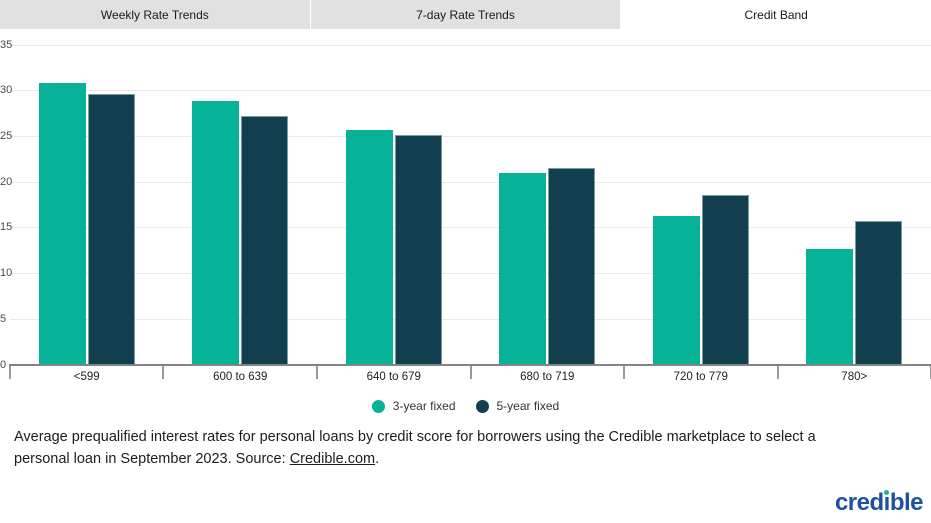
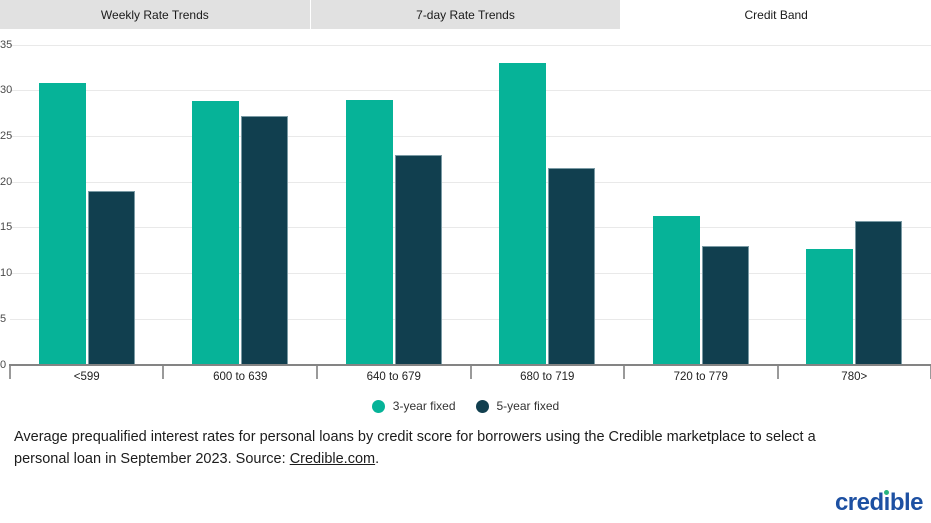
5-year fixed/<599: 30 -> 19
3-year fixed/640 to 679: 26 -> 29
5-year fixed/640 to 679: 25 -> 23
3-year fixed/680 to 719: 21 -> 33
5-year fixed/720 to 779: 19 -> 13
